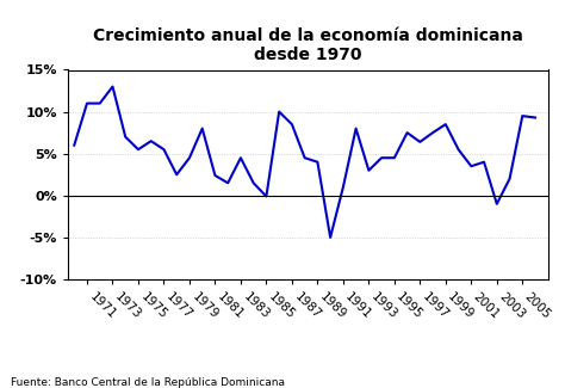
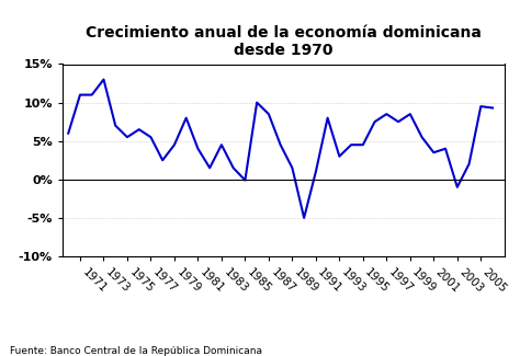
1981: 2.4% -> 4.0%
1989: 4.0% -> 1.5%
1997: 6.4% -> 8.5%
